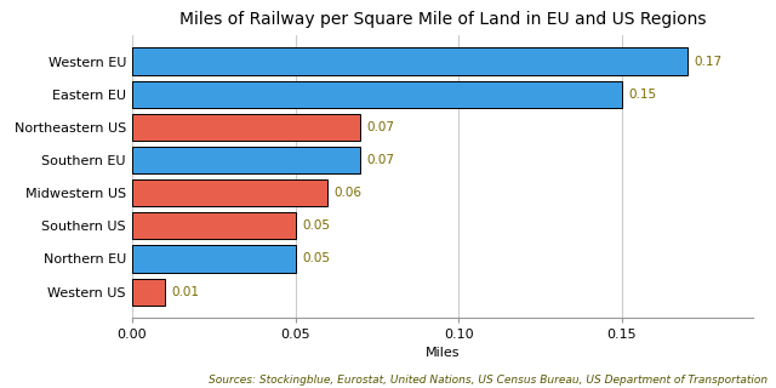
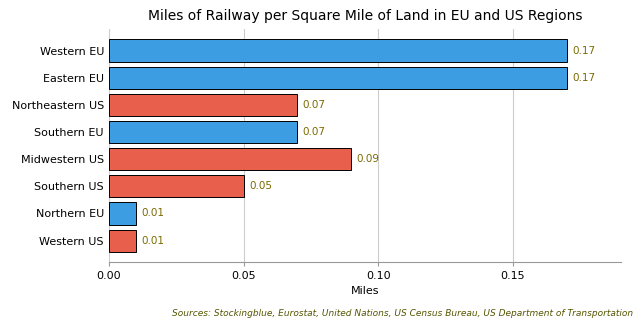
Eastern EU: 0.15 -> 0.17
Midwestern US: 0.06 -> 0.09
Northern EU: 0.05 -> 0.01
